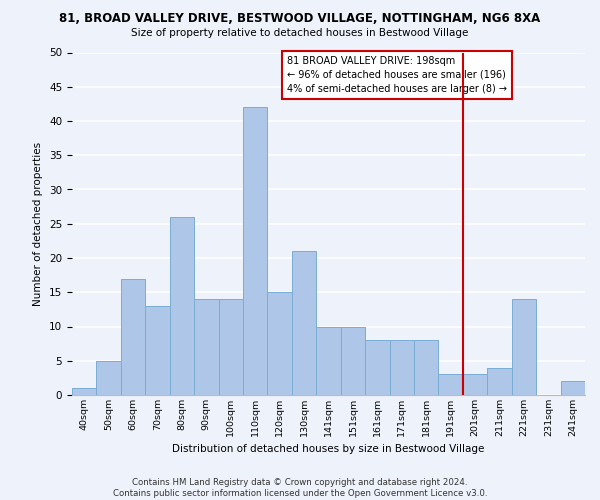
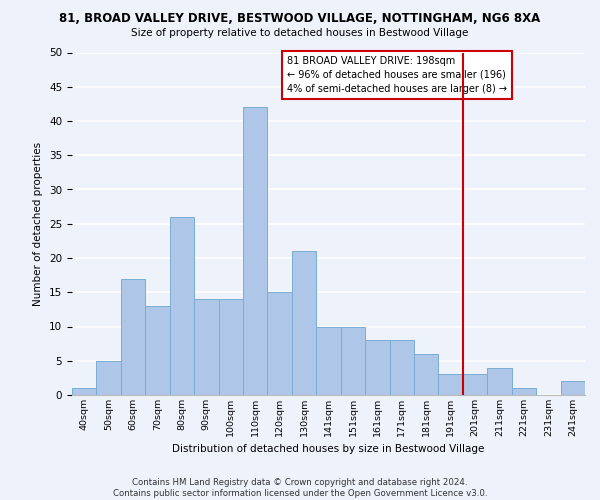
181sqm: 8 -> 6
221sqm: 14 -> 1
